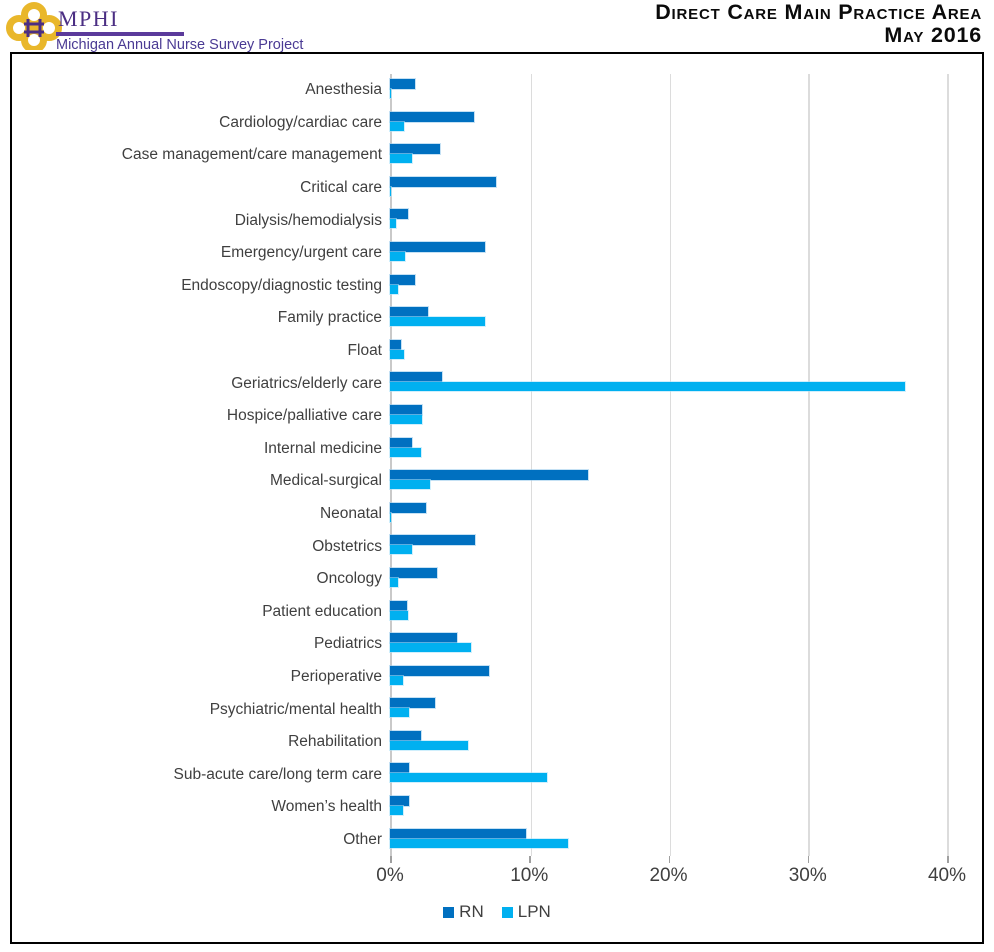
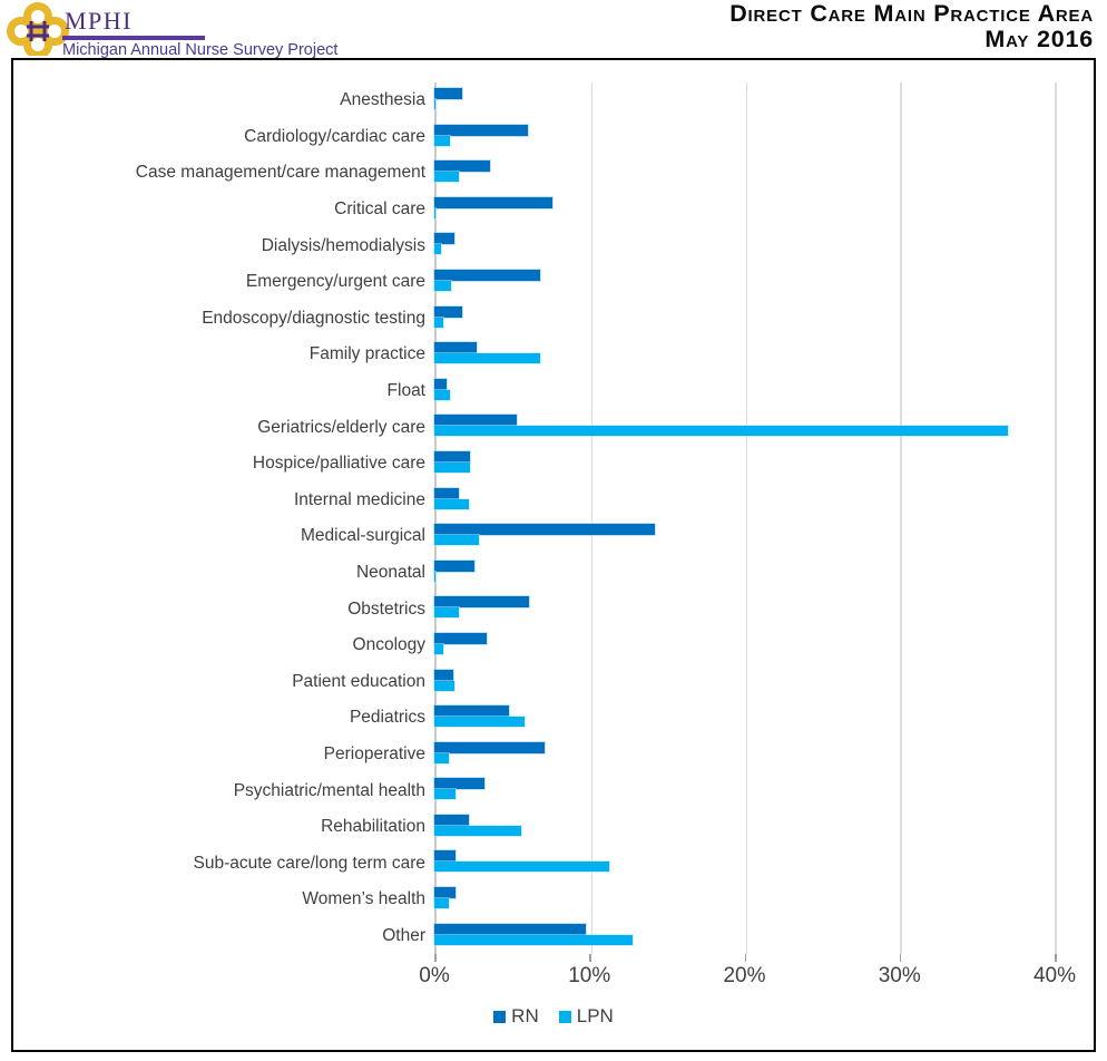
RN/Geriatrics/elderly care: 3.7% -> 5.3%
